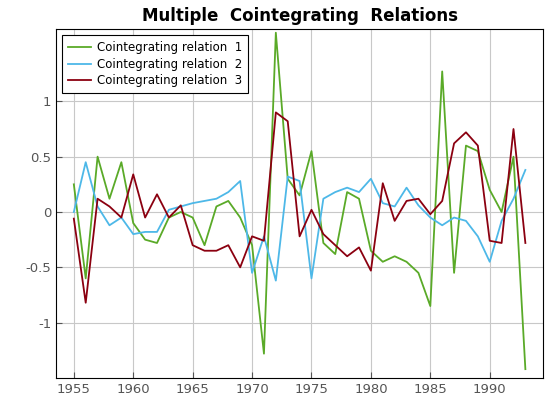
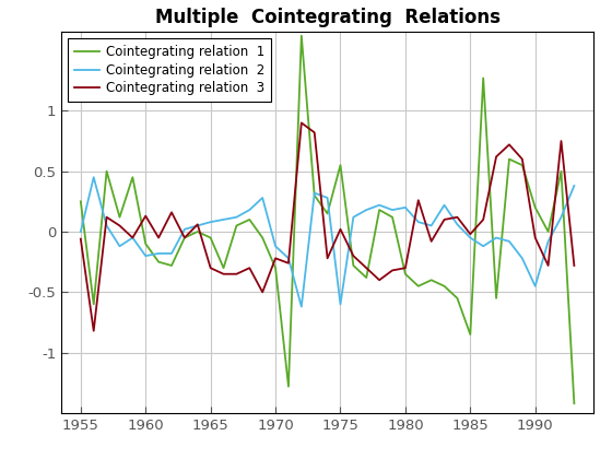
Cointegrating relation 3/1960: 0.34 -> 0.13
Cointegrating relation 2/1970: -0.55 -> -0.12
Cointegrating relation 2/1980: 0.30 -> 0.20
Cointegrating relation 3/1980: -0.53 -> -0.30
Cointegrating relation 3/1990: -0.26 -> -0.05
